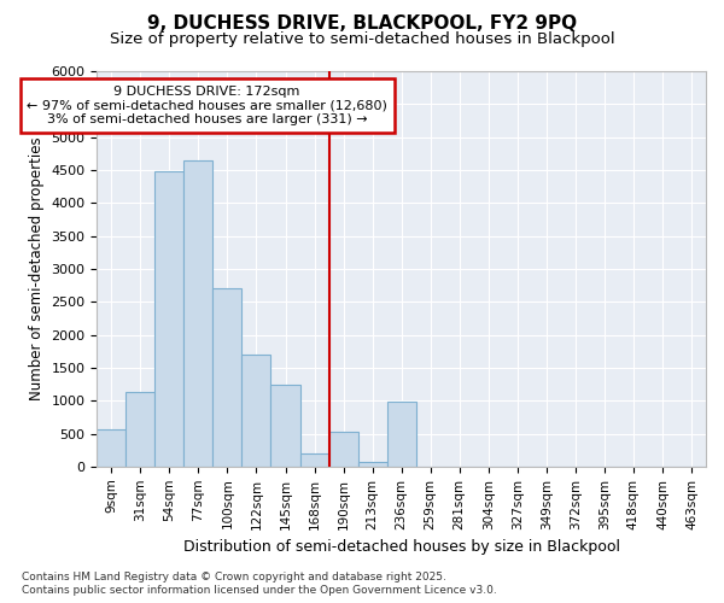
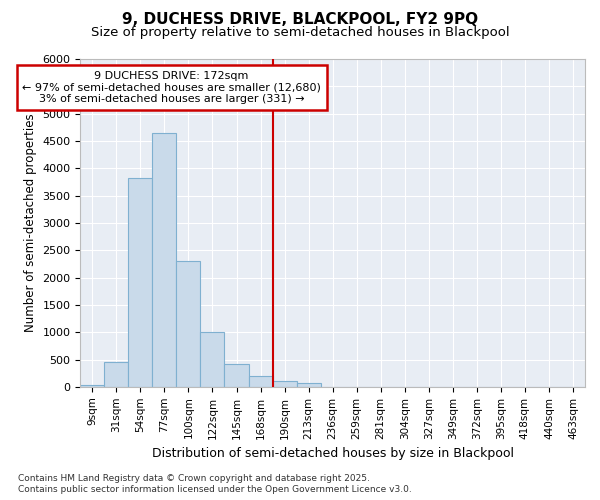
9sqm: 560 -> 30
31sqm: 1140 -> 450
54sqm: 4480 -> 3820
100sqm: 2700 -> 2300
122sqm: 1700 -> 1010
145sqm: 1240 -> 420
190sqm: 520 -> 110
236sqm: 980 -> 0
